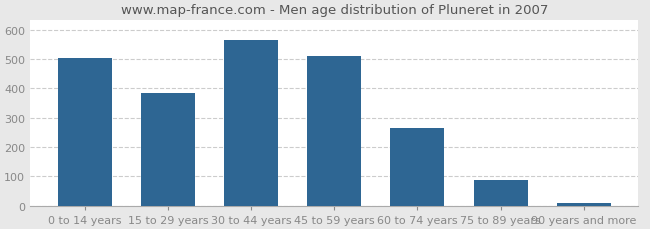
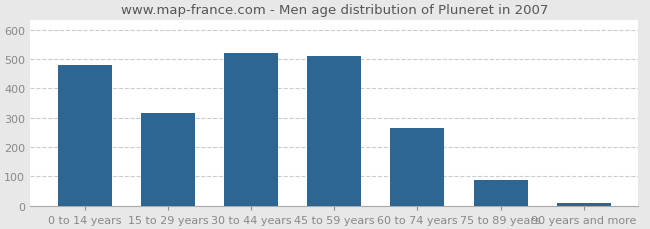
0 to 14 years: 502 -> 480
15 to 29 years: 385 -> 315
30 to 44 years: 566 -> 520
